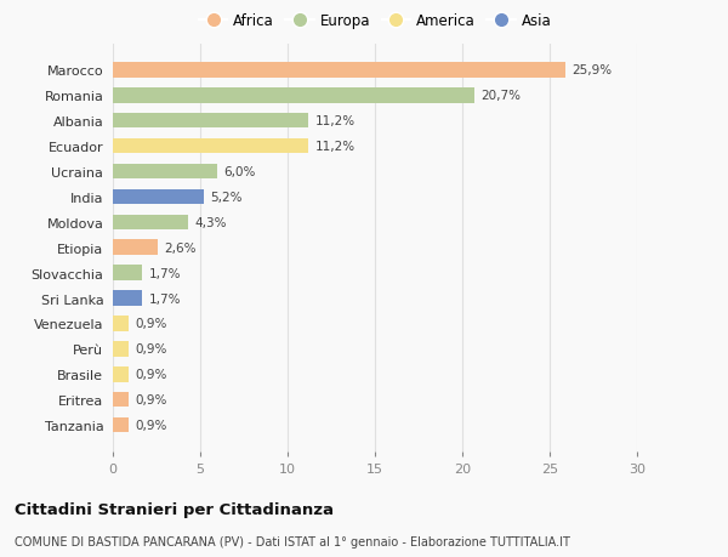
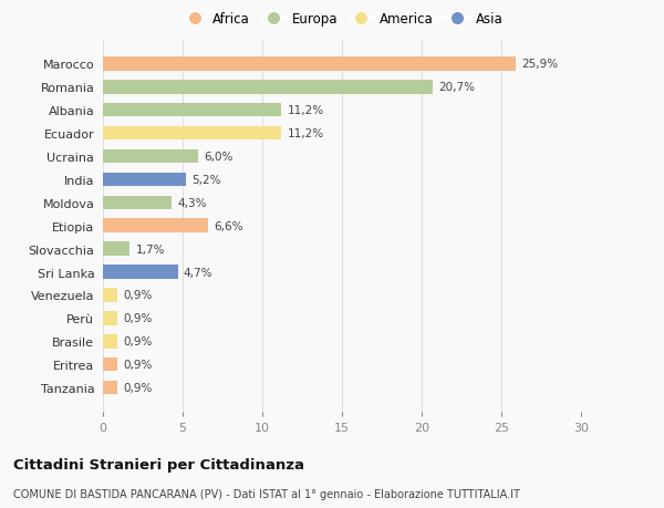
Etiopia: 2,6% -> 6,6%
Sri Lanka: 1,7% -> 4,7%
